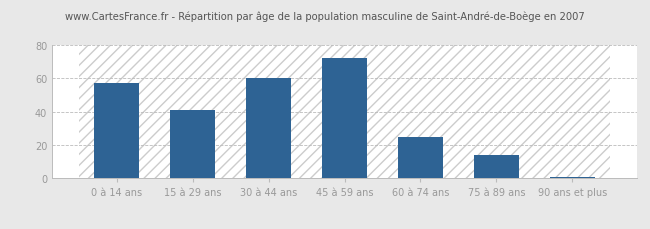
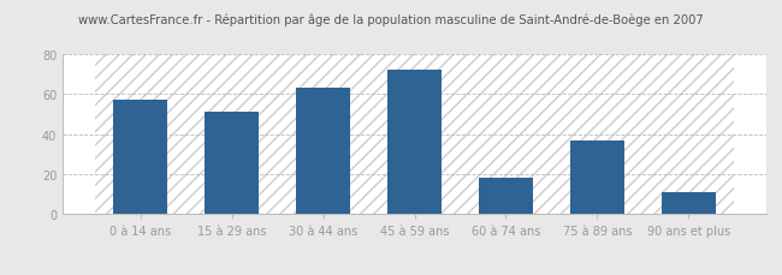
15 à 29 ans: 41 -> 51
30 à 44 ans: 60 -> 63
60 à 74 ans: 25 -> 18
75 à 89 ans: 14 -> 37
90 ans et plus: 1 -> 11
